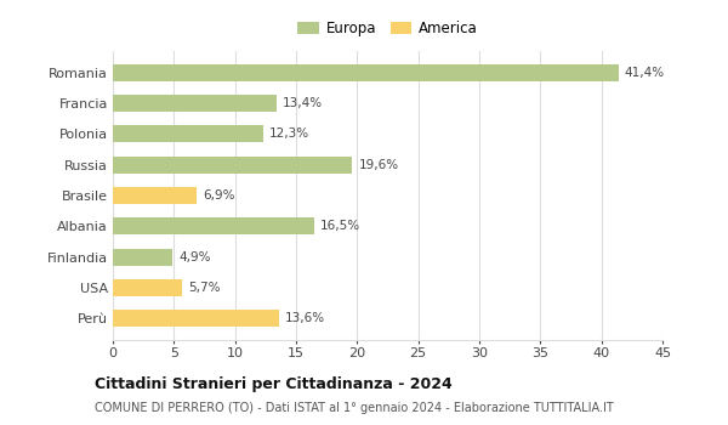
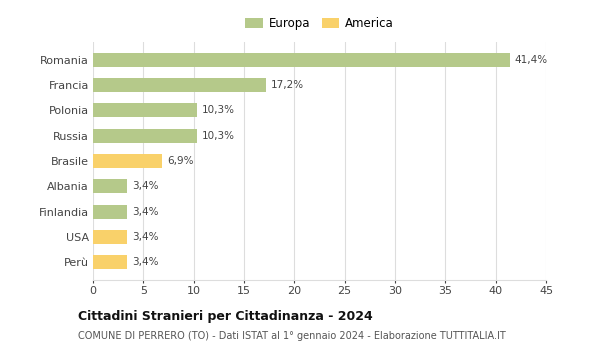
Francia: 13,4% -> 17,2%
Polonia: 12,3% -> 10,3%
Russia: 19,6% -> 10,3%
Albania: 16,5% -> 3,4%
Finlandia: 4,9% -> 3,4%
USA: 5,7% -> 3,4%
Perù: 13,6% -> 3,4%
